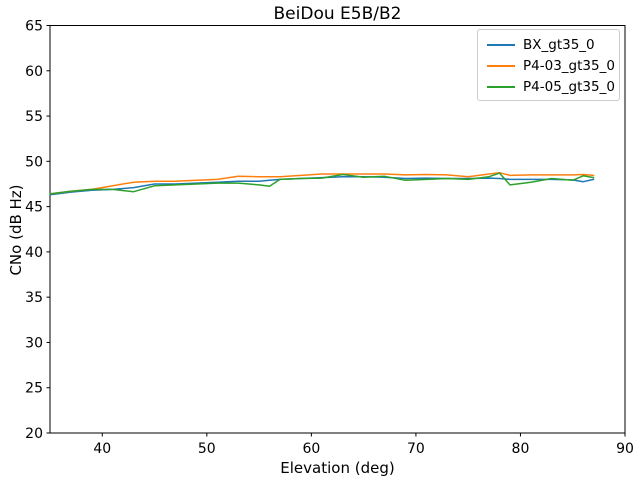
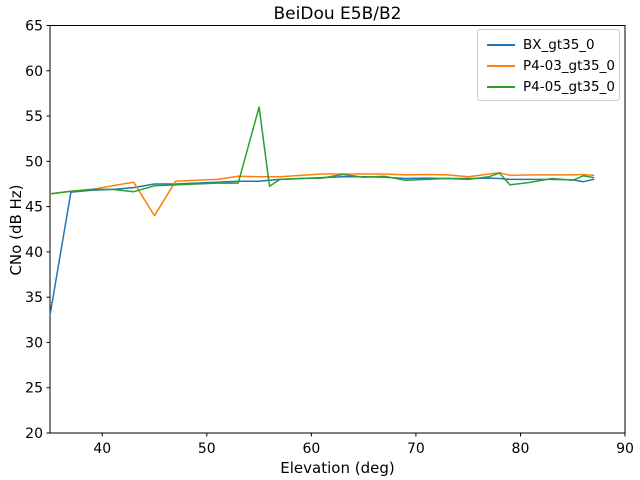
BX_gt35_0/35: 46 -> 33
P4-03_gt35_0/45: 48 -> 44
P4-05_gt35_0/55: 47 -> 56
